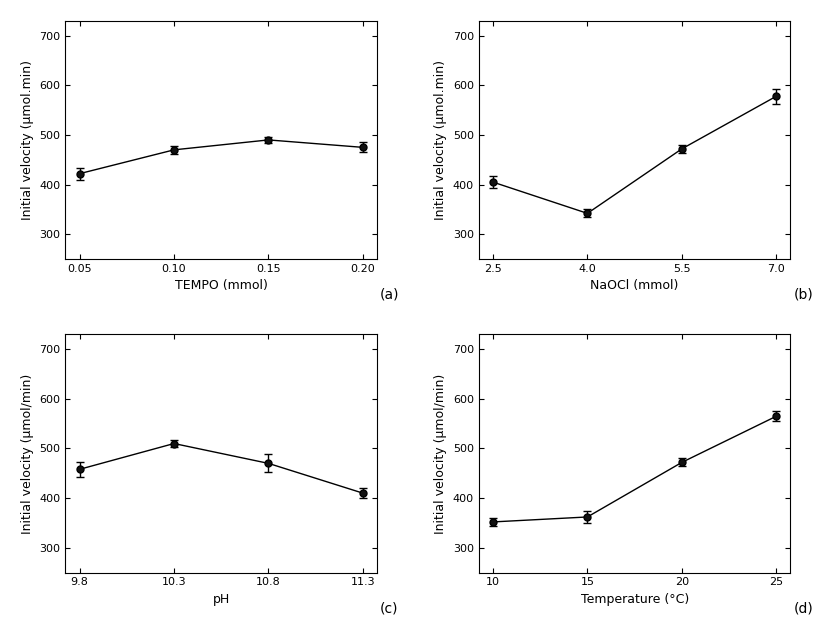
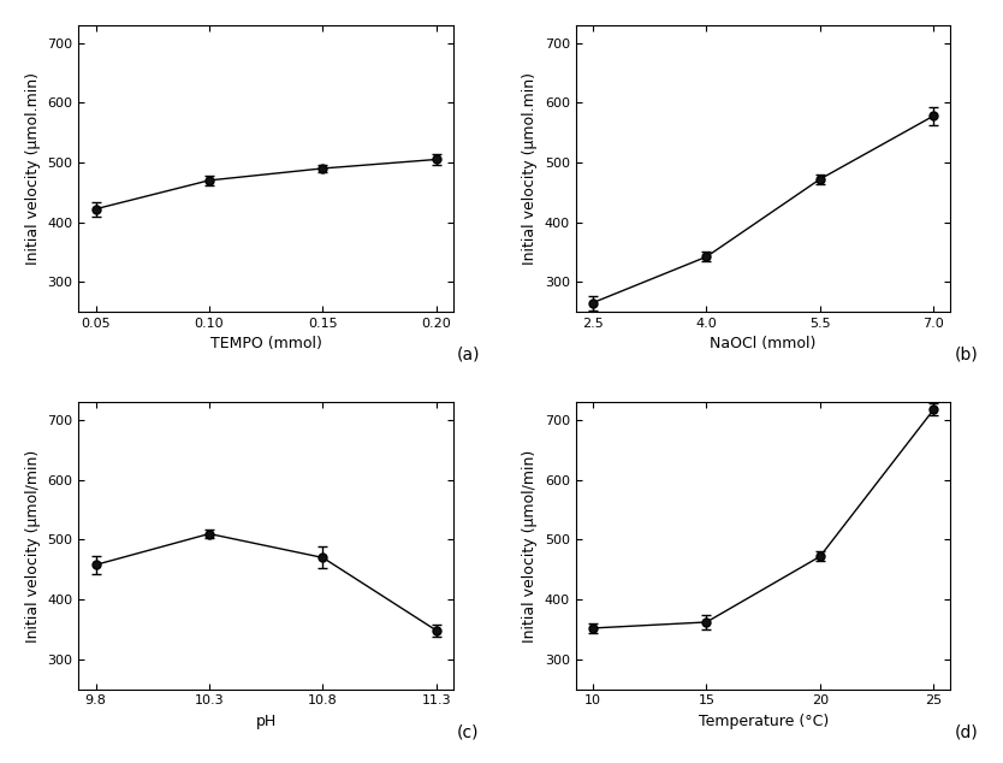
0.20: 475 -> 505
2.5: 405 -> 265
11.3: 410 -> 348
25: 565 -> 718
